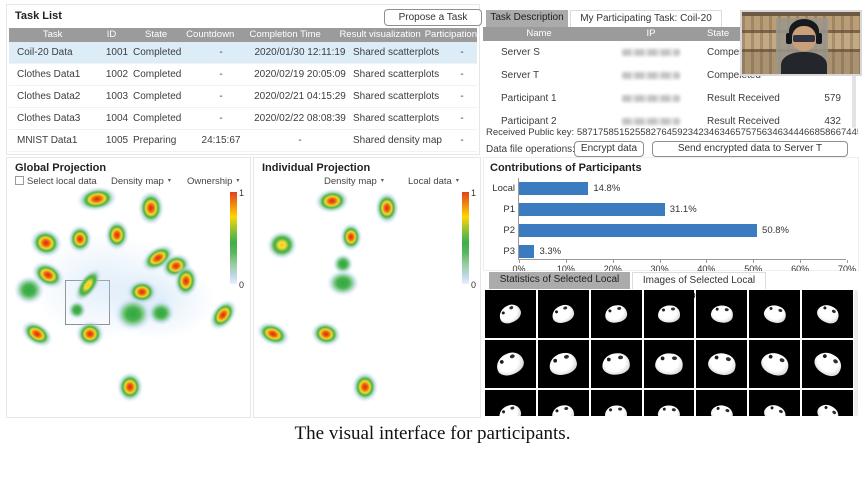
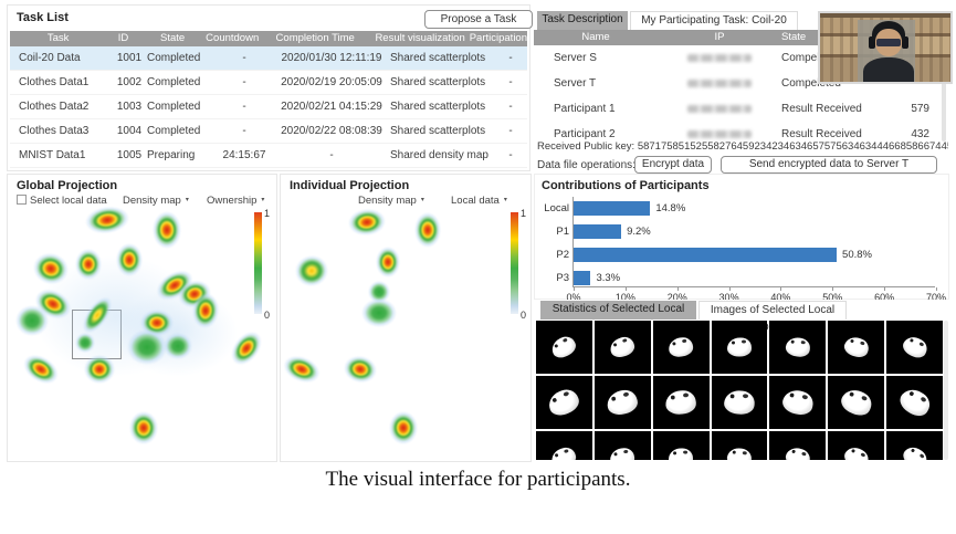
P1: 31.1% -> 9.2%
